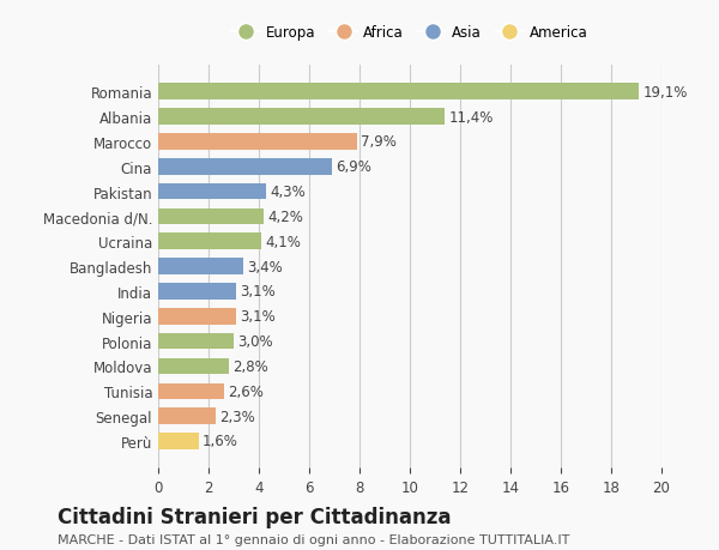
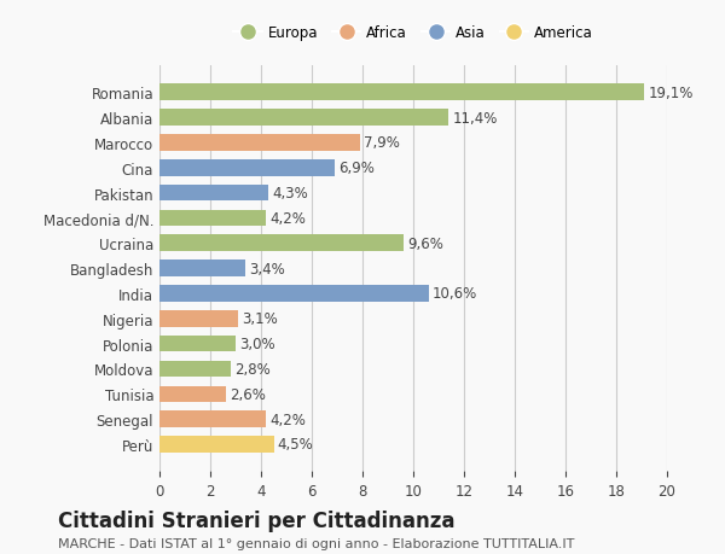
Ucraina: 4,1% -> 9,6%
India: 3,1% -> 10,6%
Senegal: 2,3% -> 4,2%
Perù: 1,6% -> 4,5%
